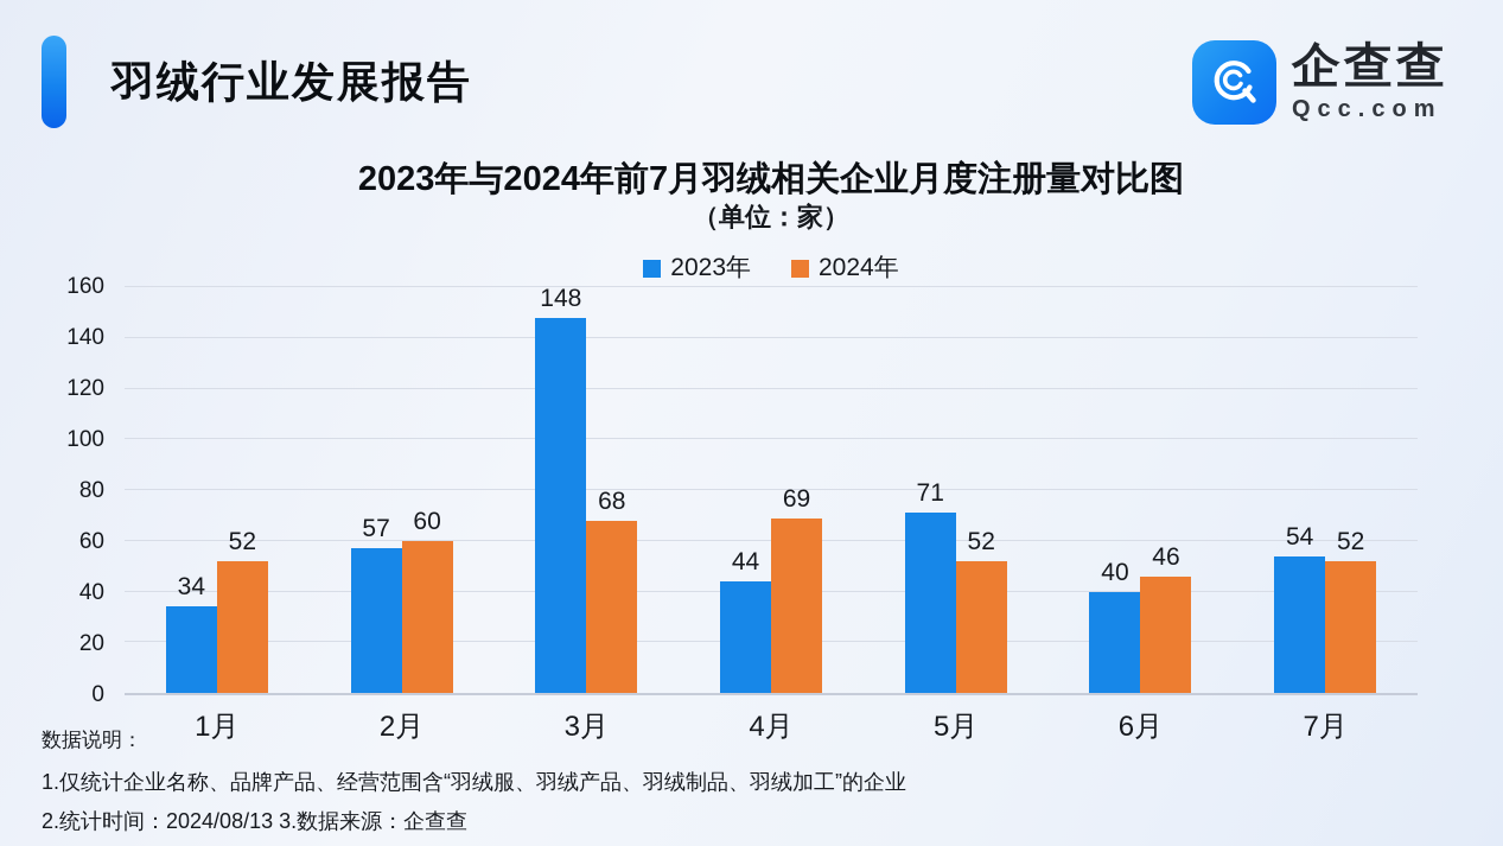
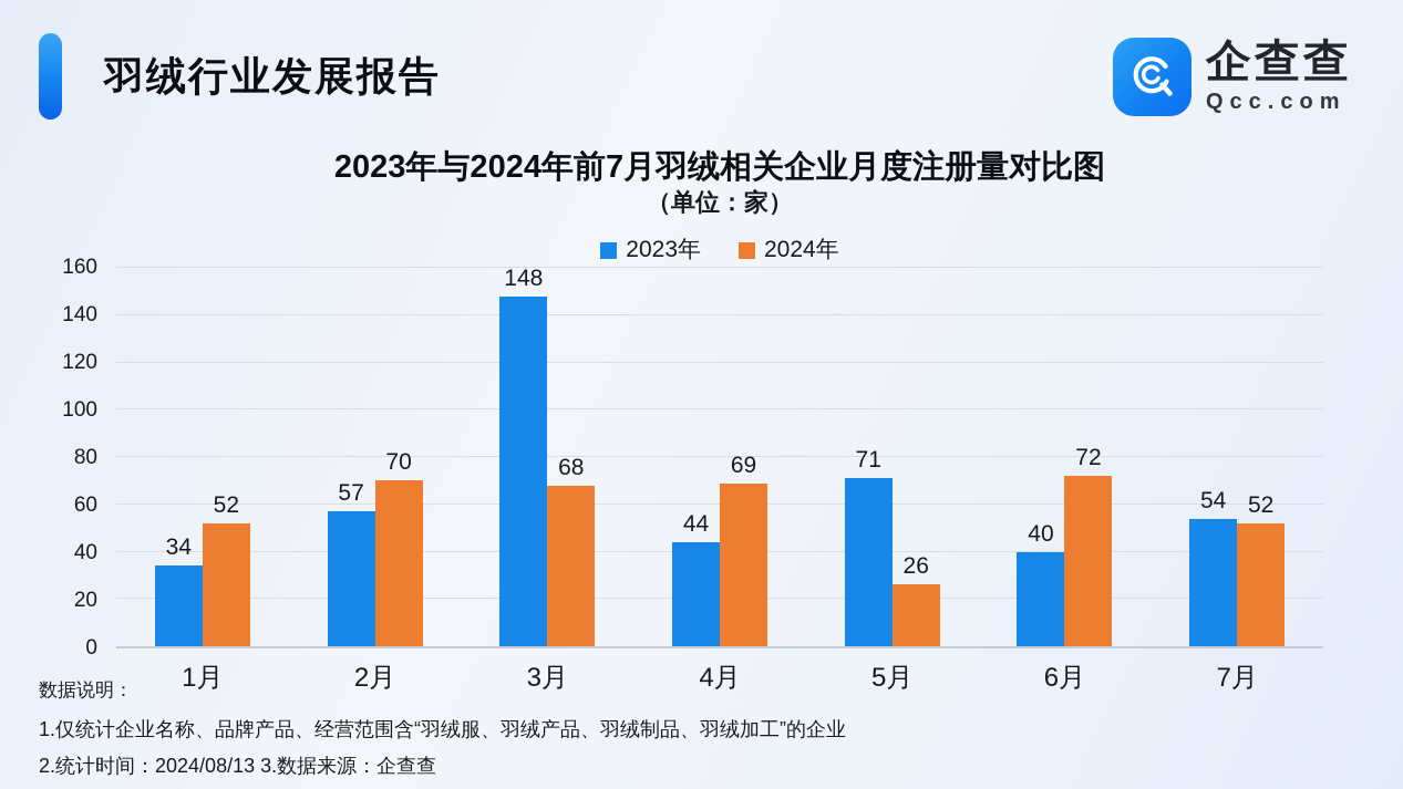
2024年/2月: 60 -> 70
2024年/5月: 52 -> 26
2024年/6月: 46 -> 72
